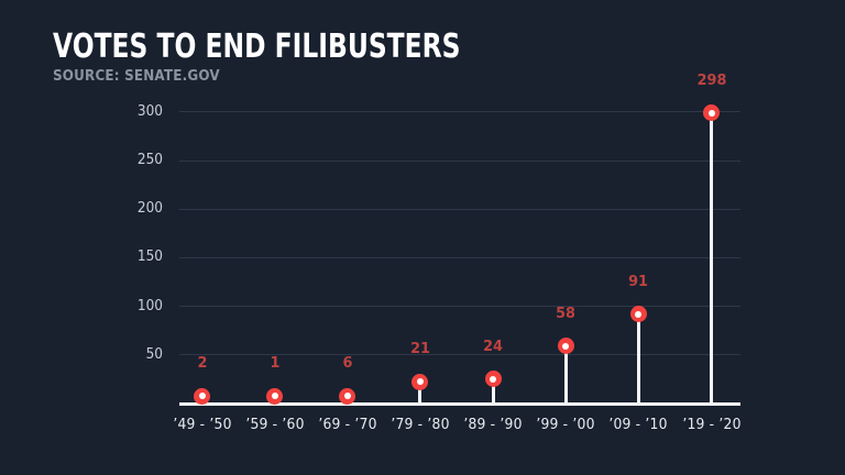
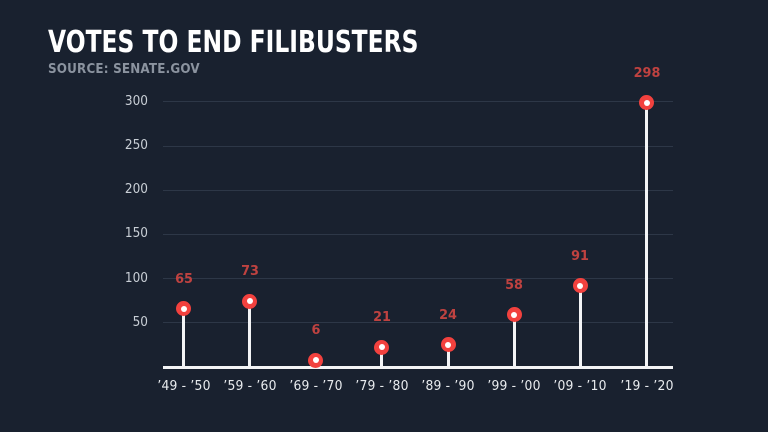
’49 - ’50: 2 -> 65
’59 - ’60: 1 -> 73
